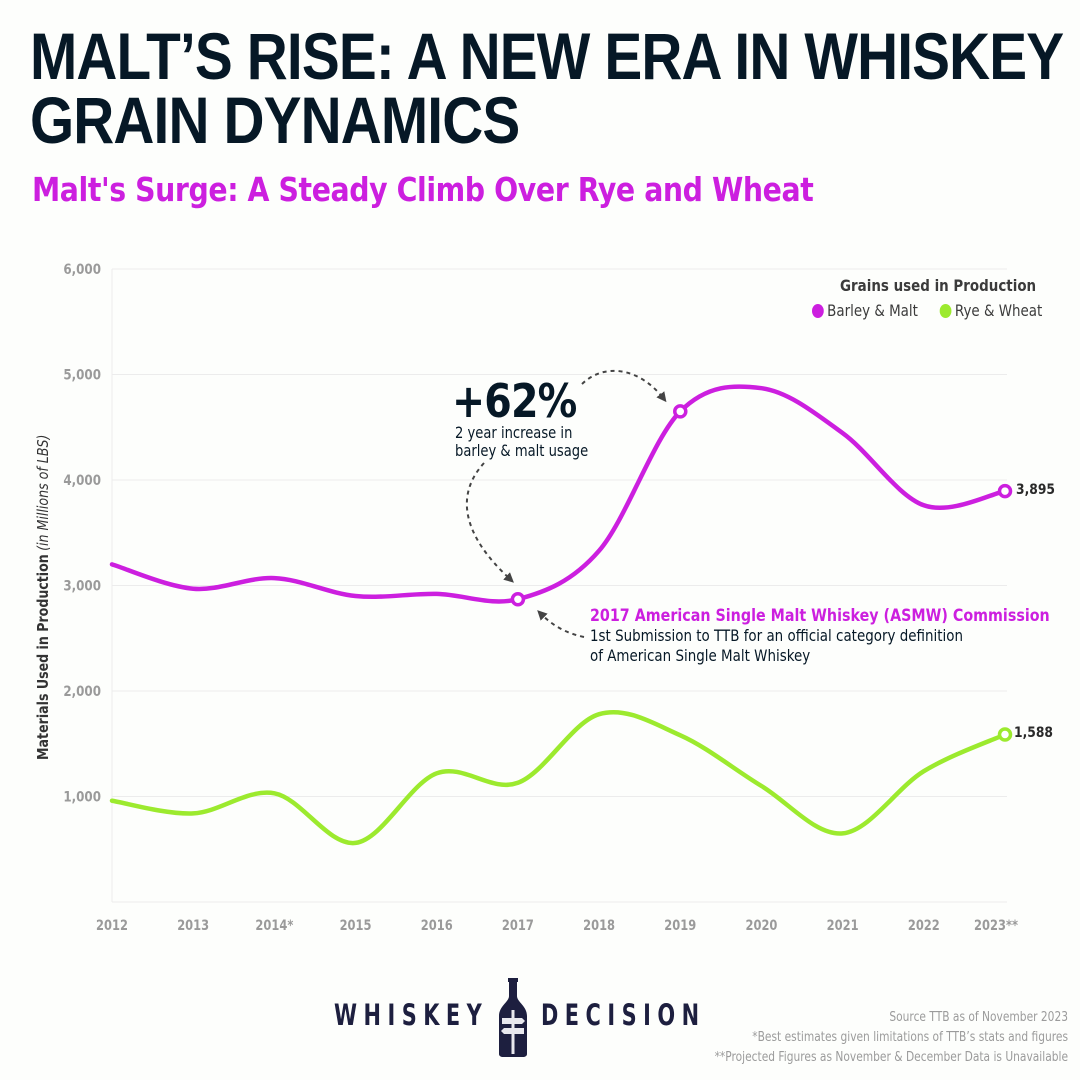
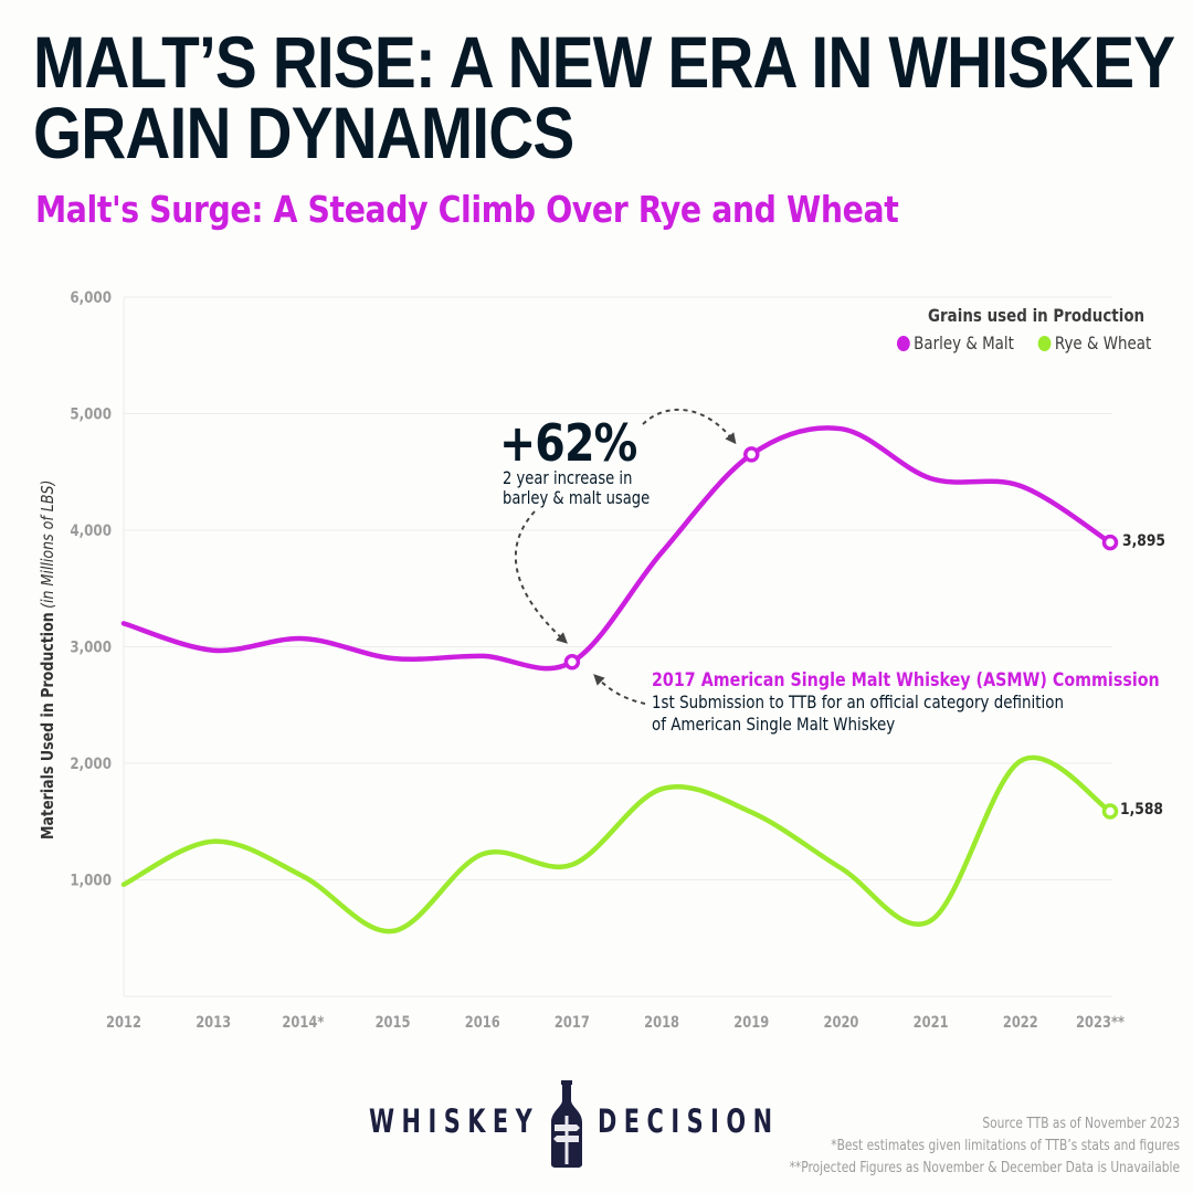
Rye & Wheat/2013: 840 -> 1330
Barley & Malt/2018: 3330 -> 3810
Barley & Malt/2022: 3760 -> 4380
Rye & Wheat/2022: 1240 -> 2020
